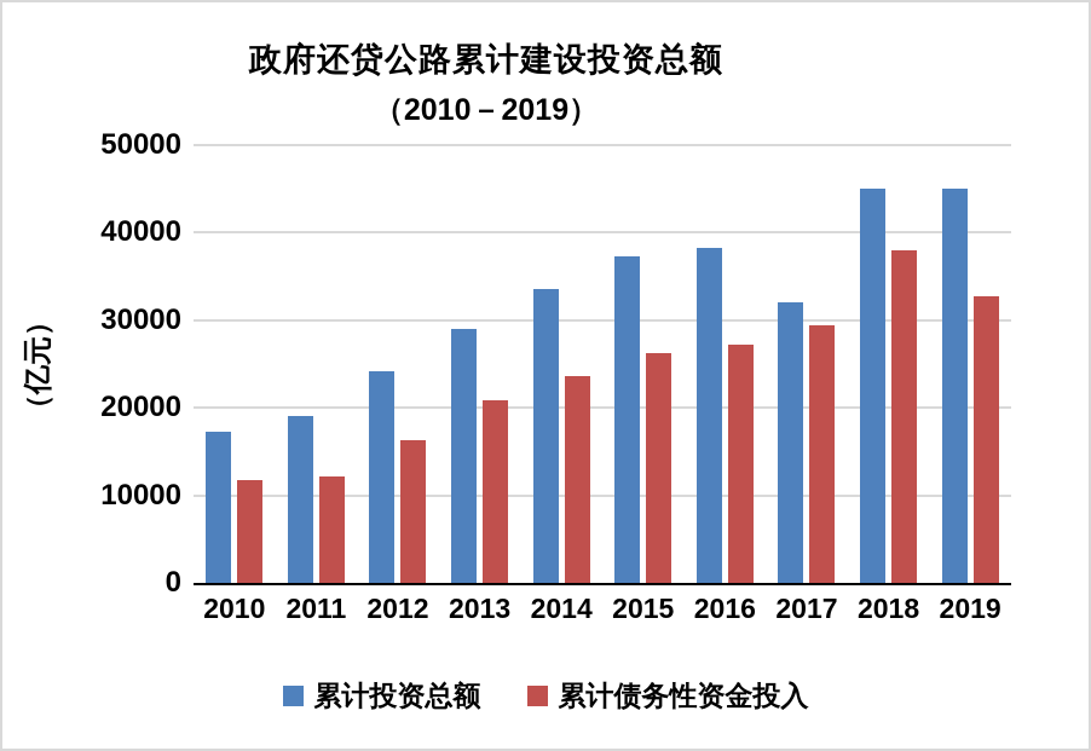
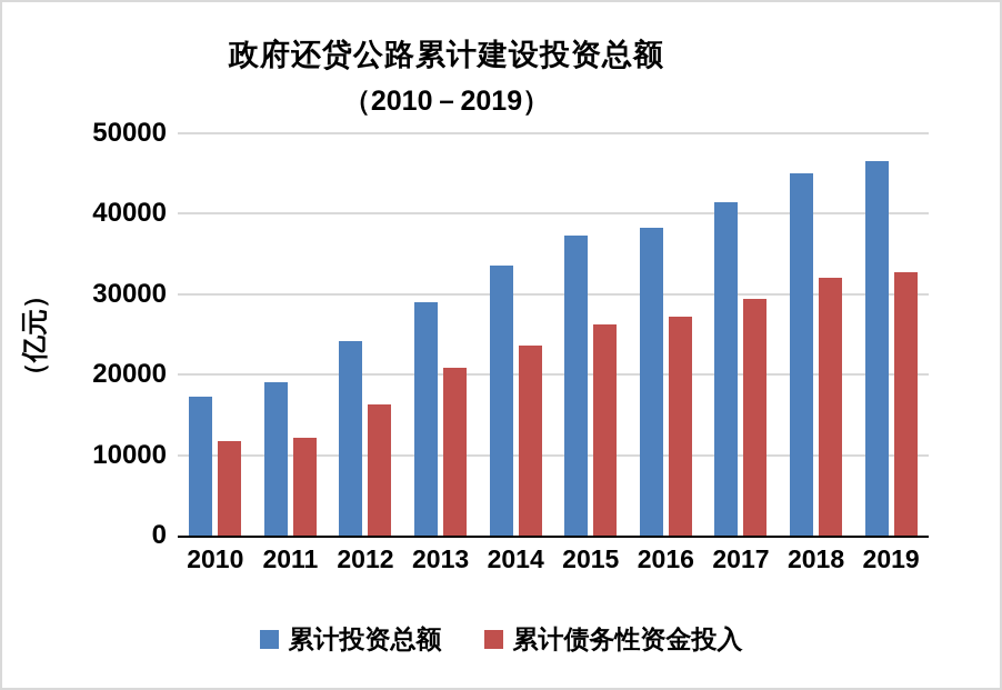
累计投资总额/2017: 32000 -> 42000
累计债务性资金投入/2018: 38000 -> 32000
累计投资总额/2019: 45000 -> 46000
